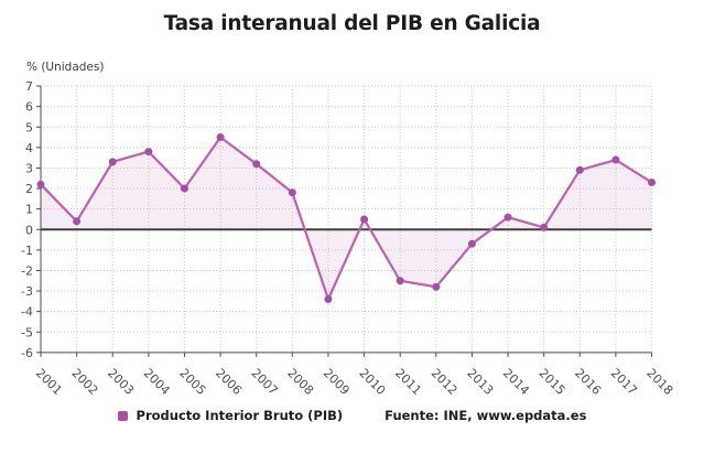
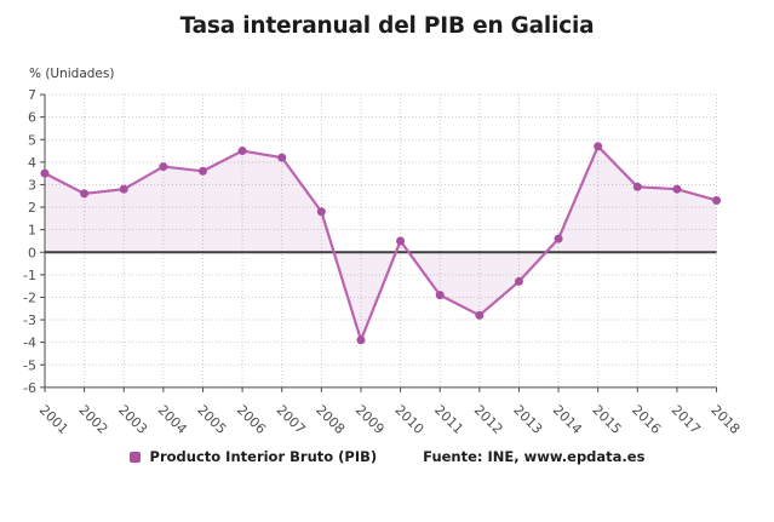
2001: 2.2 -> 3.5
2002: 0.4 -> 2.6
2003: 3.3 -> 2.8
2005: 2.0 -> 3.6
2007: 3.2 -> 4.2
2009: -3.4 -> -3.9
2011: -2.5 -> -1.9
2013: -0.7 -> -1.3
2015: 0.1 -> 4.7
2017: 3.4 -> 2.8
